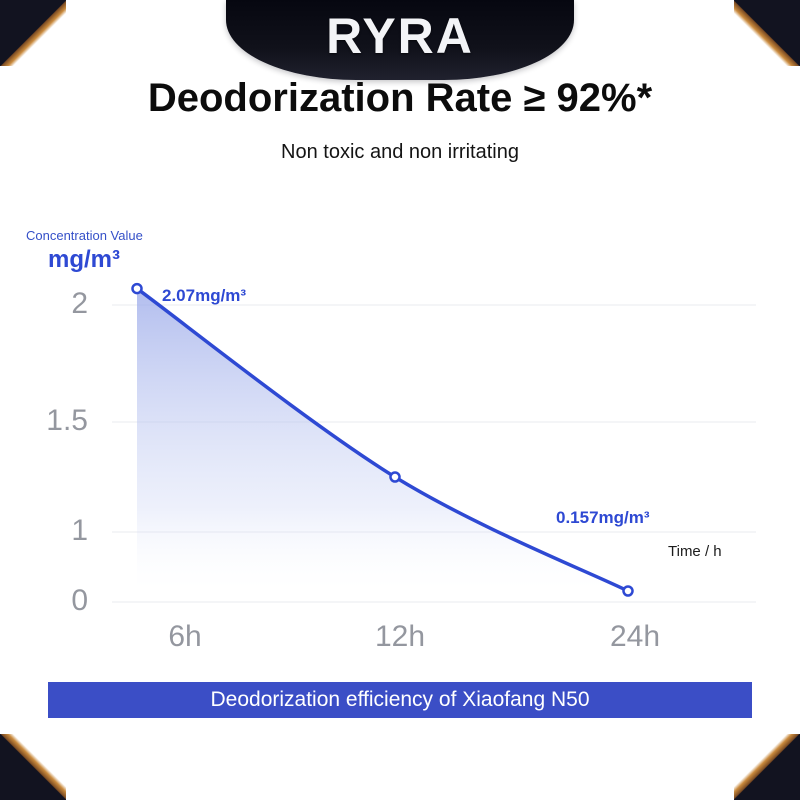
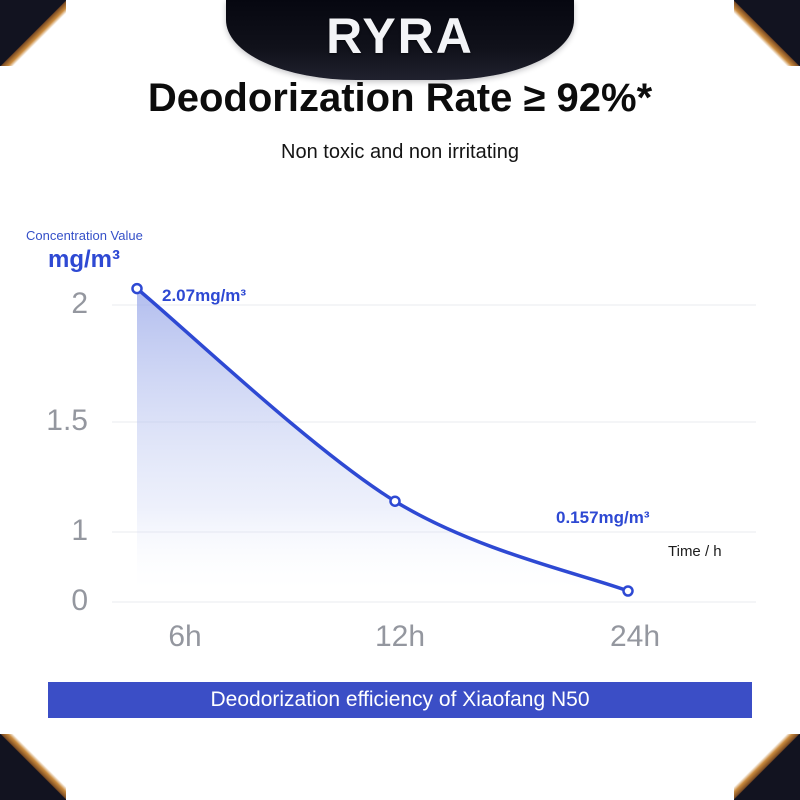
12h: 1.25 -> 1.14
